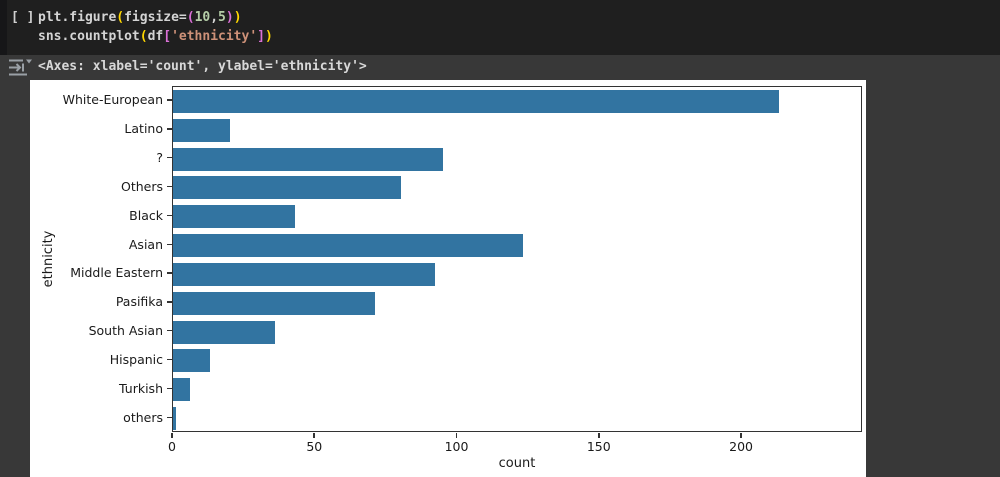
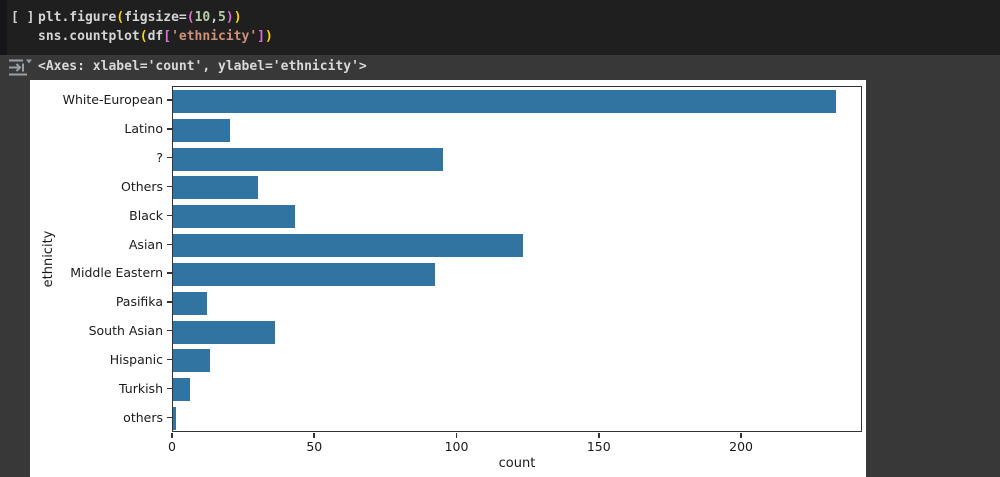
White-European: 213 -> 233
Others: 80 -> 30
Pasifika: 71 -> 12
